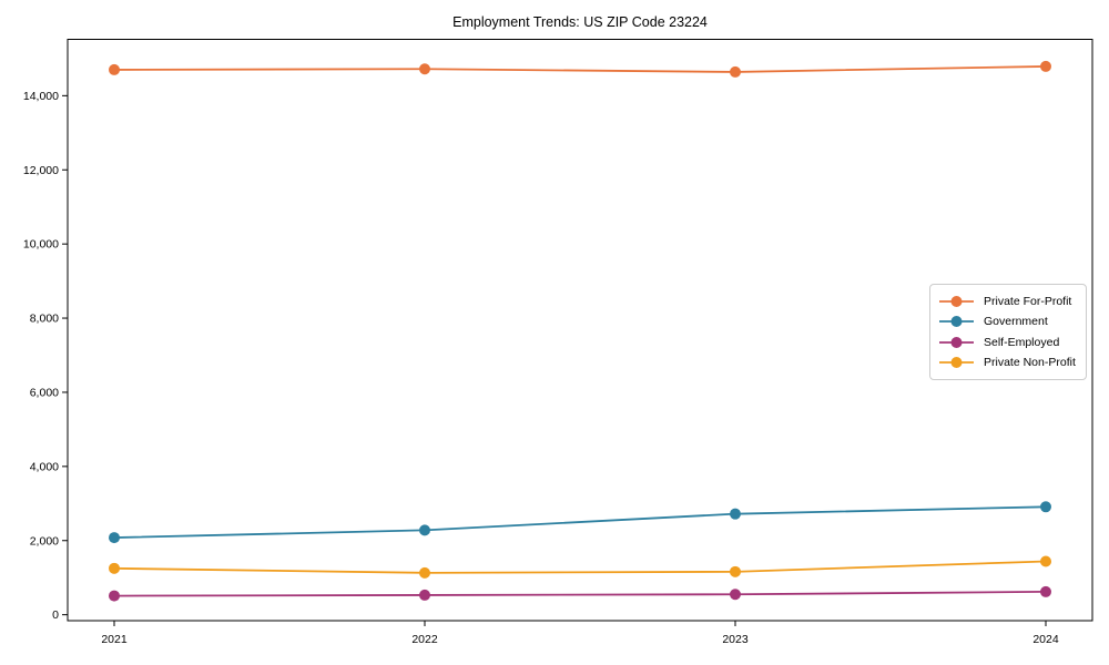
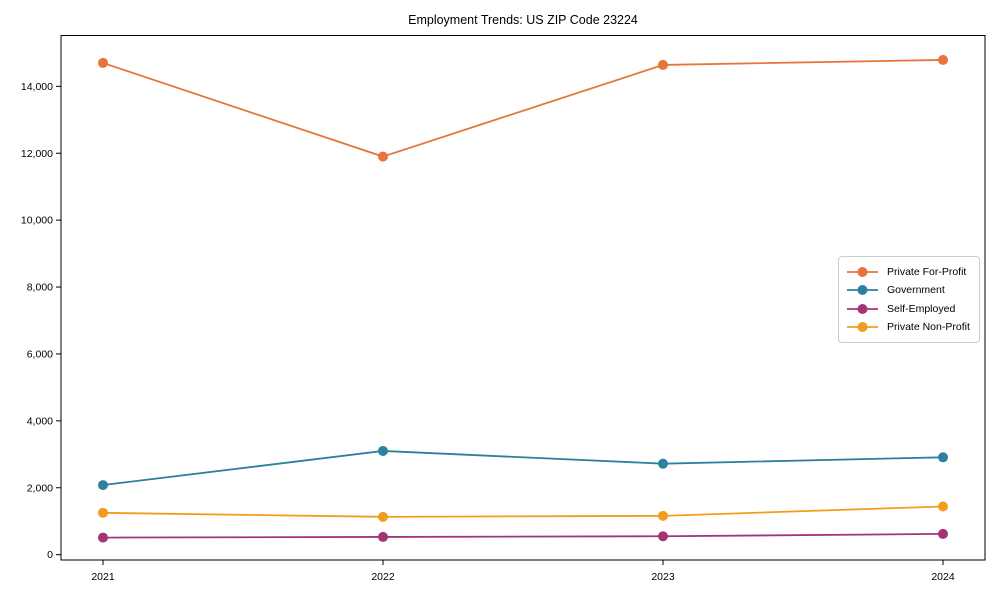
Private For-Profit/2022: 14700 -> 11900
Government/2022: 2300 -> 3100
